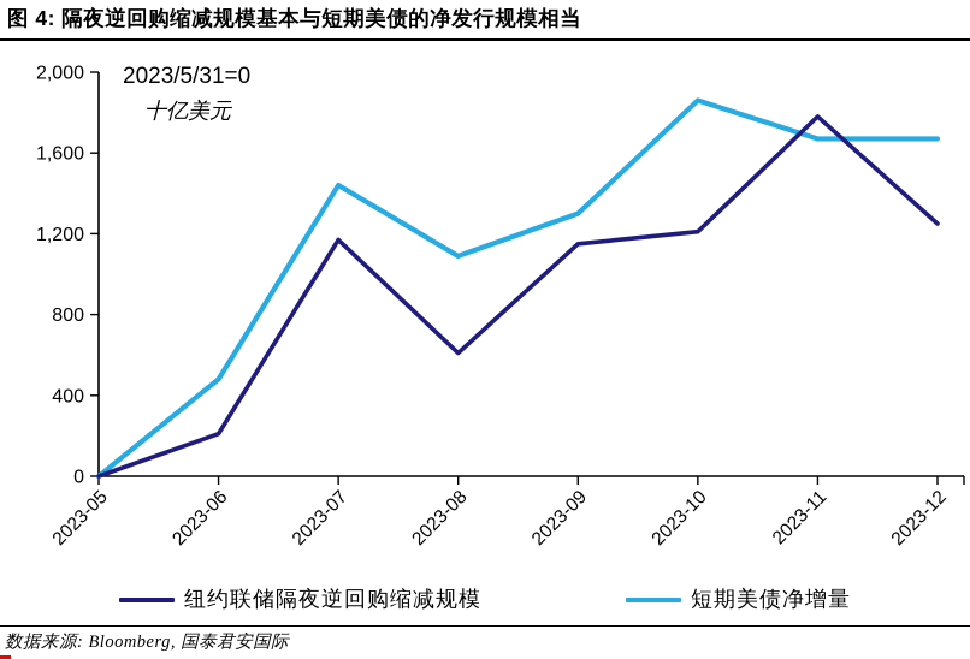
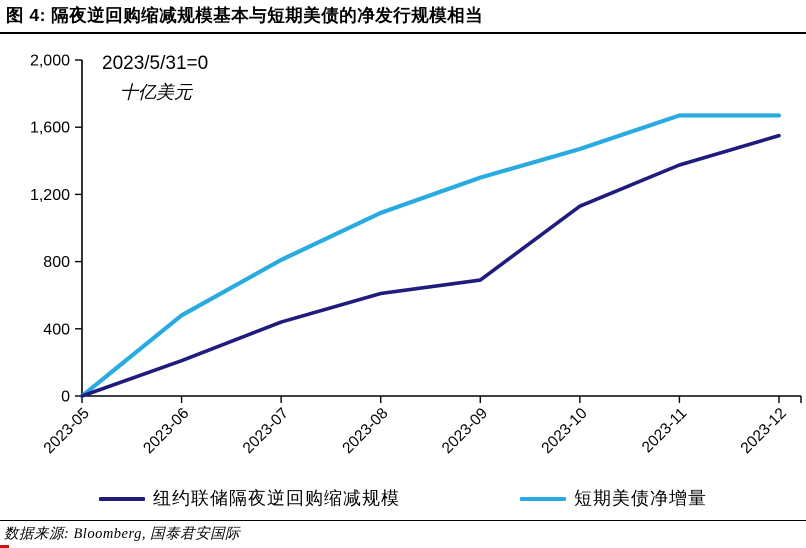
纽约联储隔夜逆回购缩减规模/2023-07: 1170 -> 440
短期美债净增量/2023-07: 1440 -> 810
纽约联储隔夜逆回购缩减规模/2023-09: 1150 -> 690
纽约联储隔夜逆回购缩减规模/2023-10: 1210 -> 1130
短期美债净增量/2023-10: 1860 -> 1470
纽约联储隔夜逆回购缩减规模/2023-11: 1780 -> 1380
纽约联储隔夜逆回购缩减规模/2023-12: 1250 -> 1550
